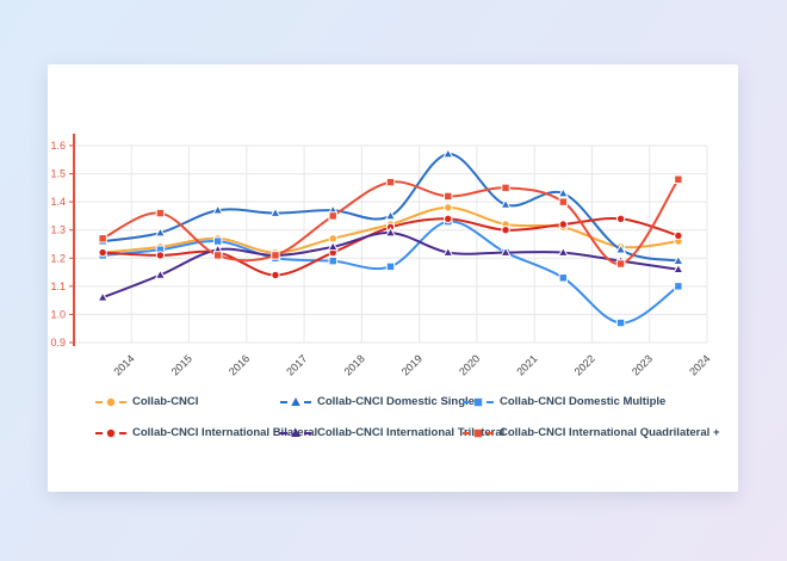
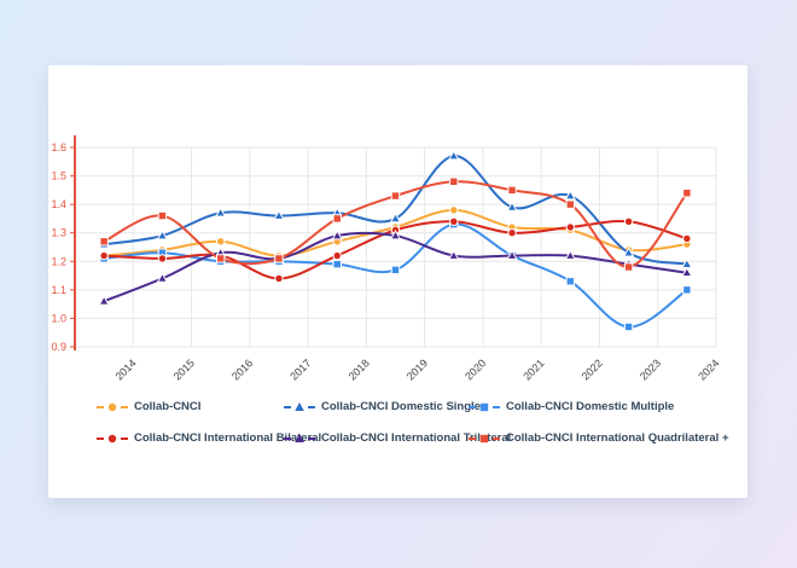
Collab-CNCI Domestic Multiple/2016: 1.26 -> 1.20
Collab-CNCI International Trilateral/2018: 1.24 -> 1.29
Collab-CNCI International Quadrilateral +/2019: 1.47 -> 1.43
Collab-CNCI International Quadrilateral +/2020: 1.42 -> 1.48
Collab-CNCI International Quadrilateral +/2024: 1.48 -> 1.44
